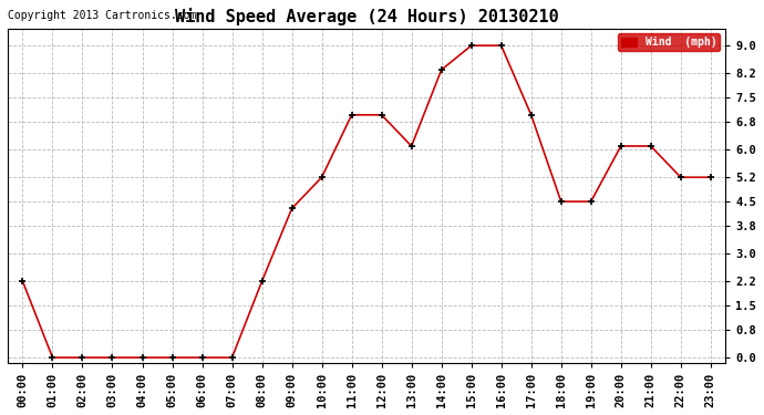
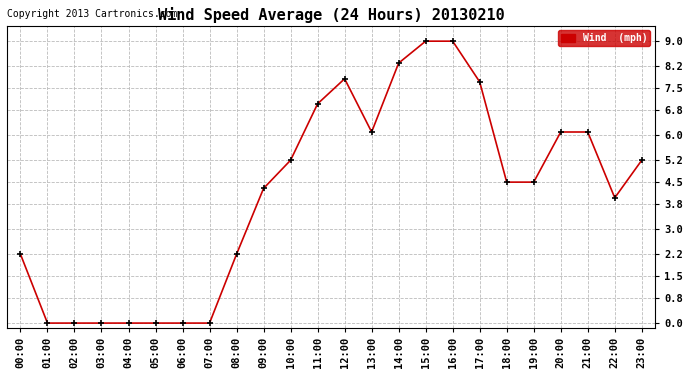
12:00: 7.0 -> 7.8
17:00: 7.0 -> 7.7
22:00: 5.2 -> 4.0
